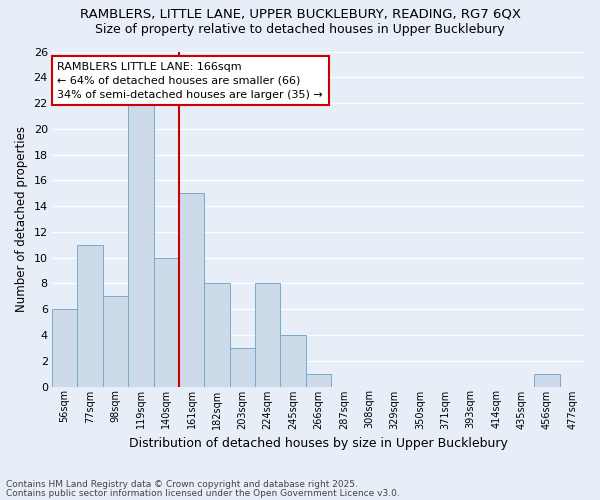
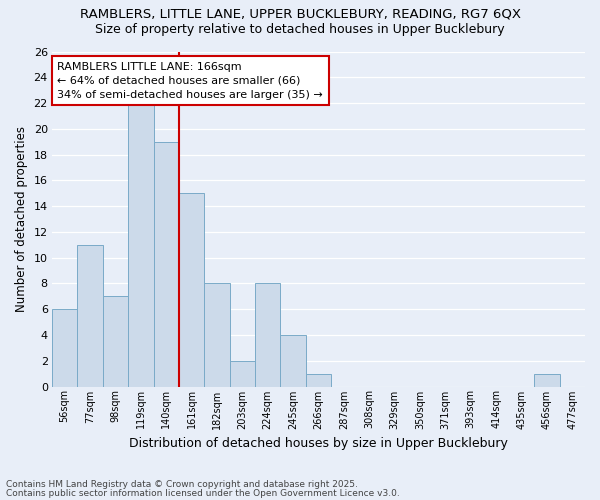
140sqm: 10 -> 19
203sqm: 3 -> 2
